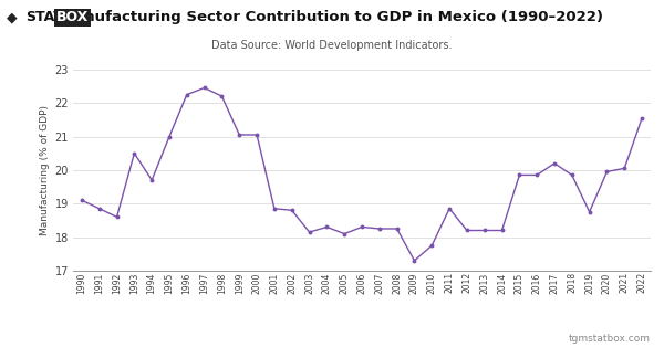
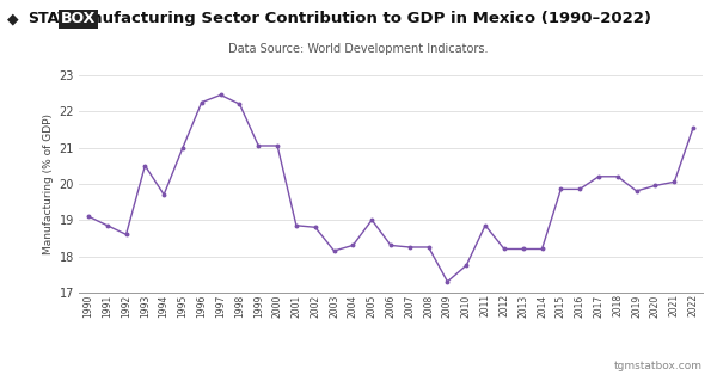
2005: 18.10 -> 19.00
2018: 19.85 -> 20.20
2019: 18.75 -> 19.80
